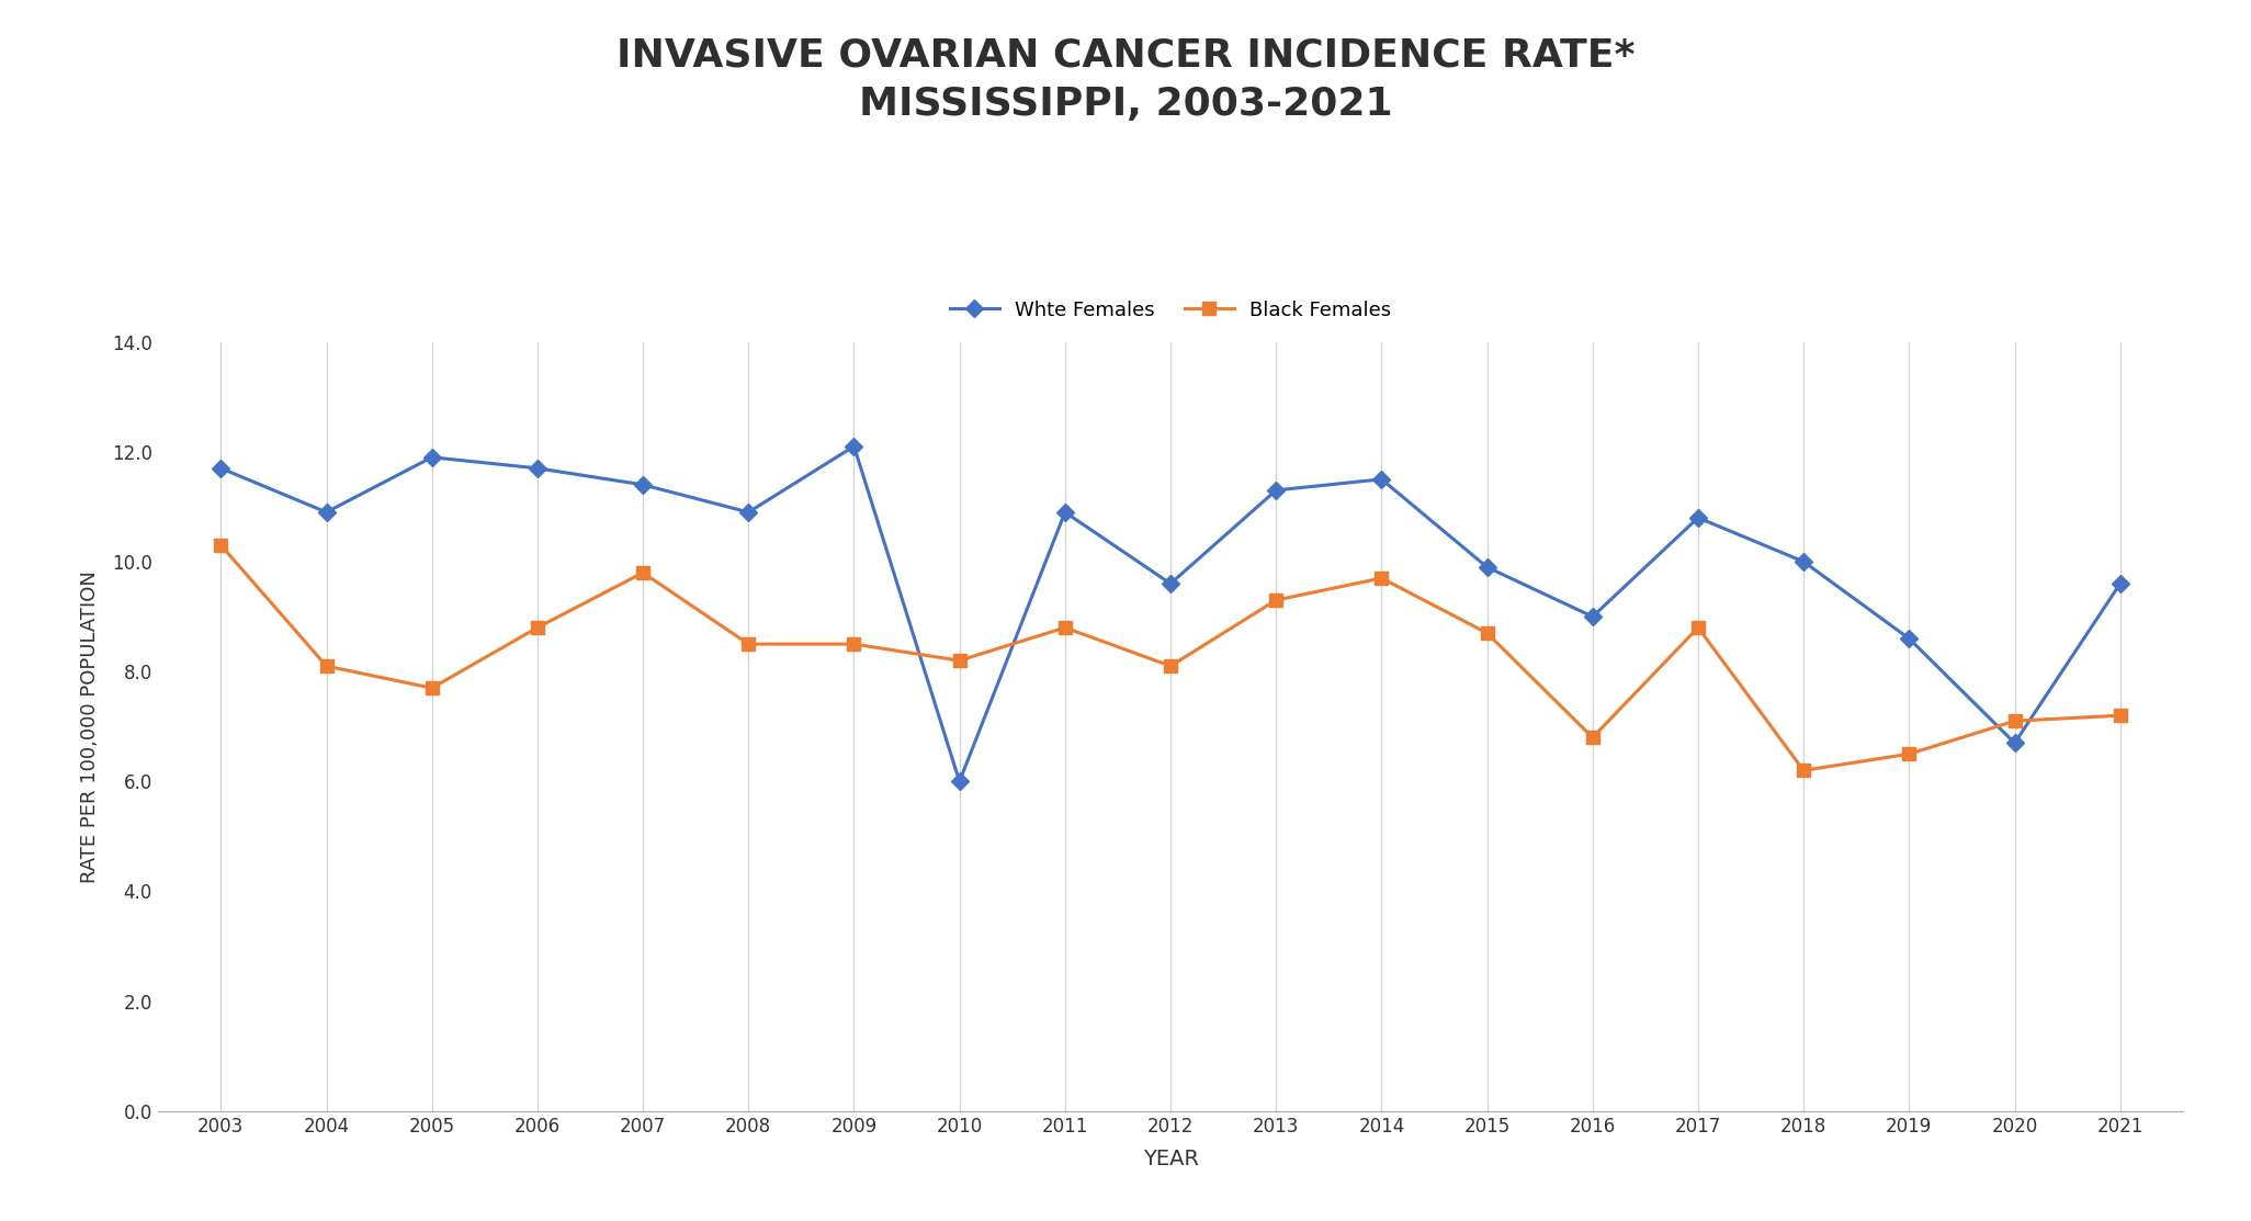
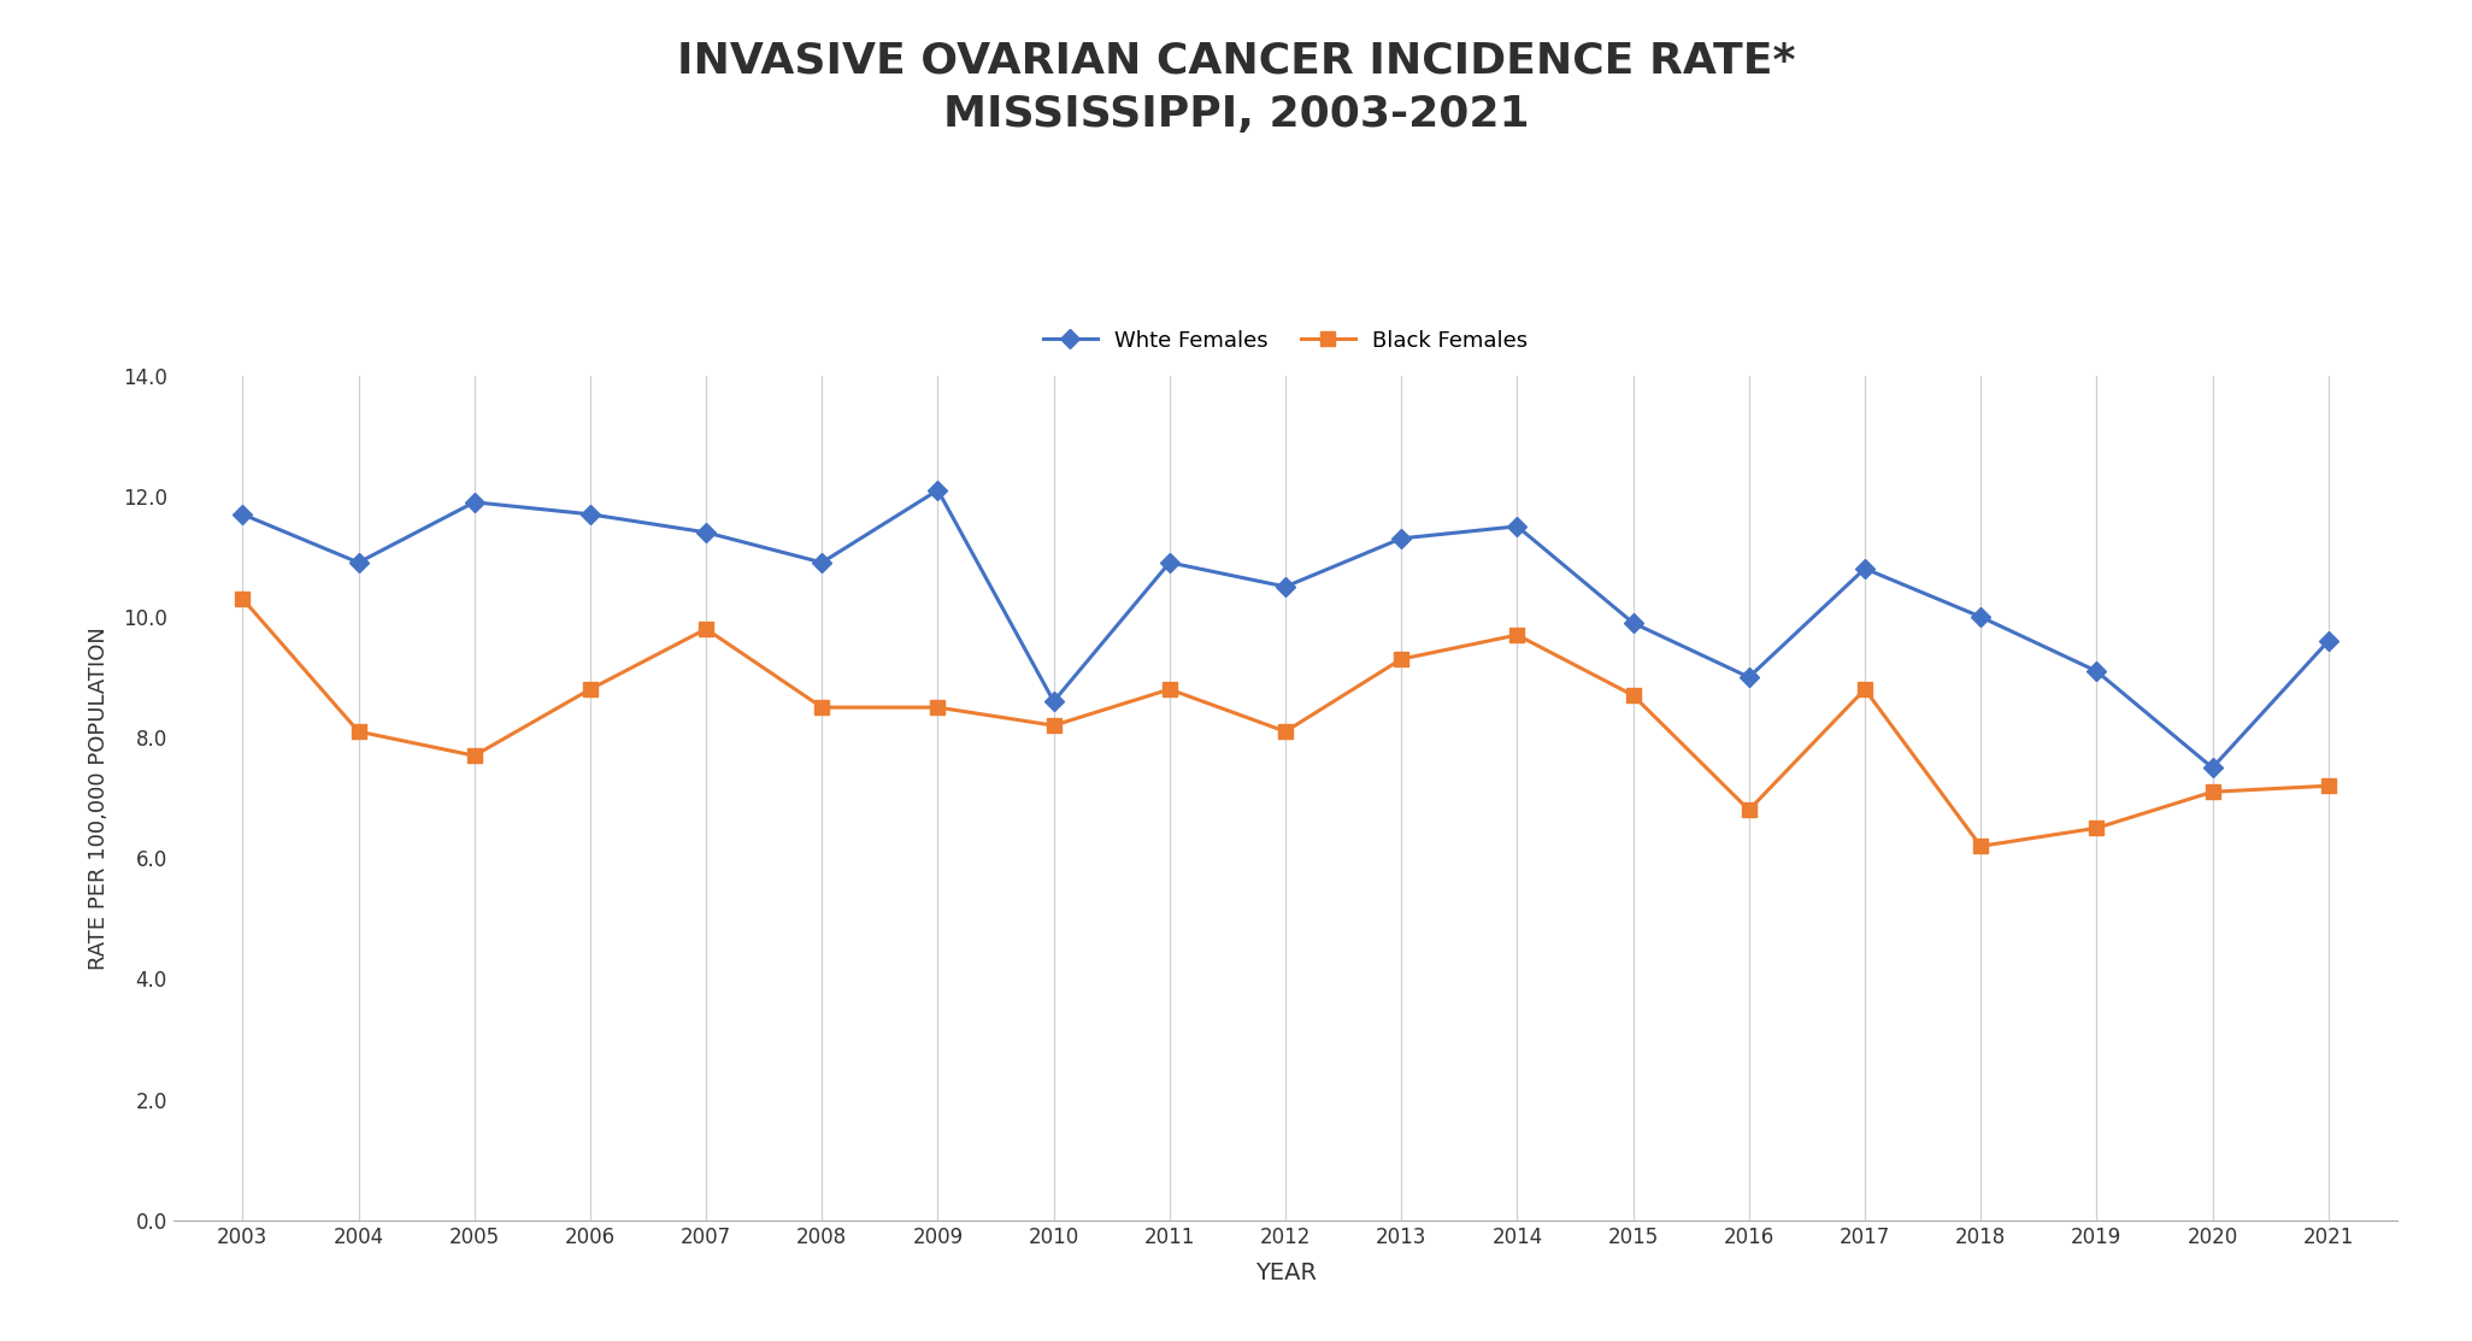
Whte Females/2010: 6.0 -> 8.6
Whte Females/2012: 9.6 -> 10.5
Whte Females/2019: 8.6 -> 9.1
Whte Females/2020: 6.7 -> 7.5
